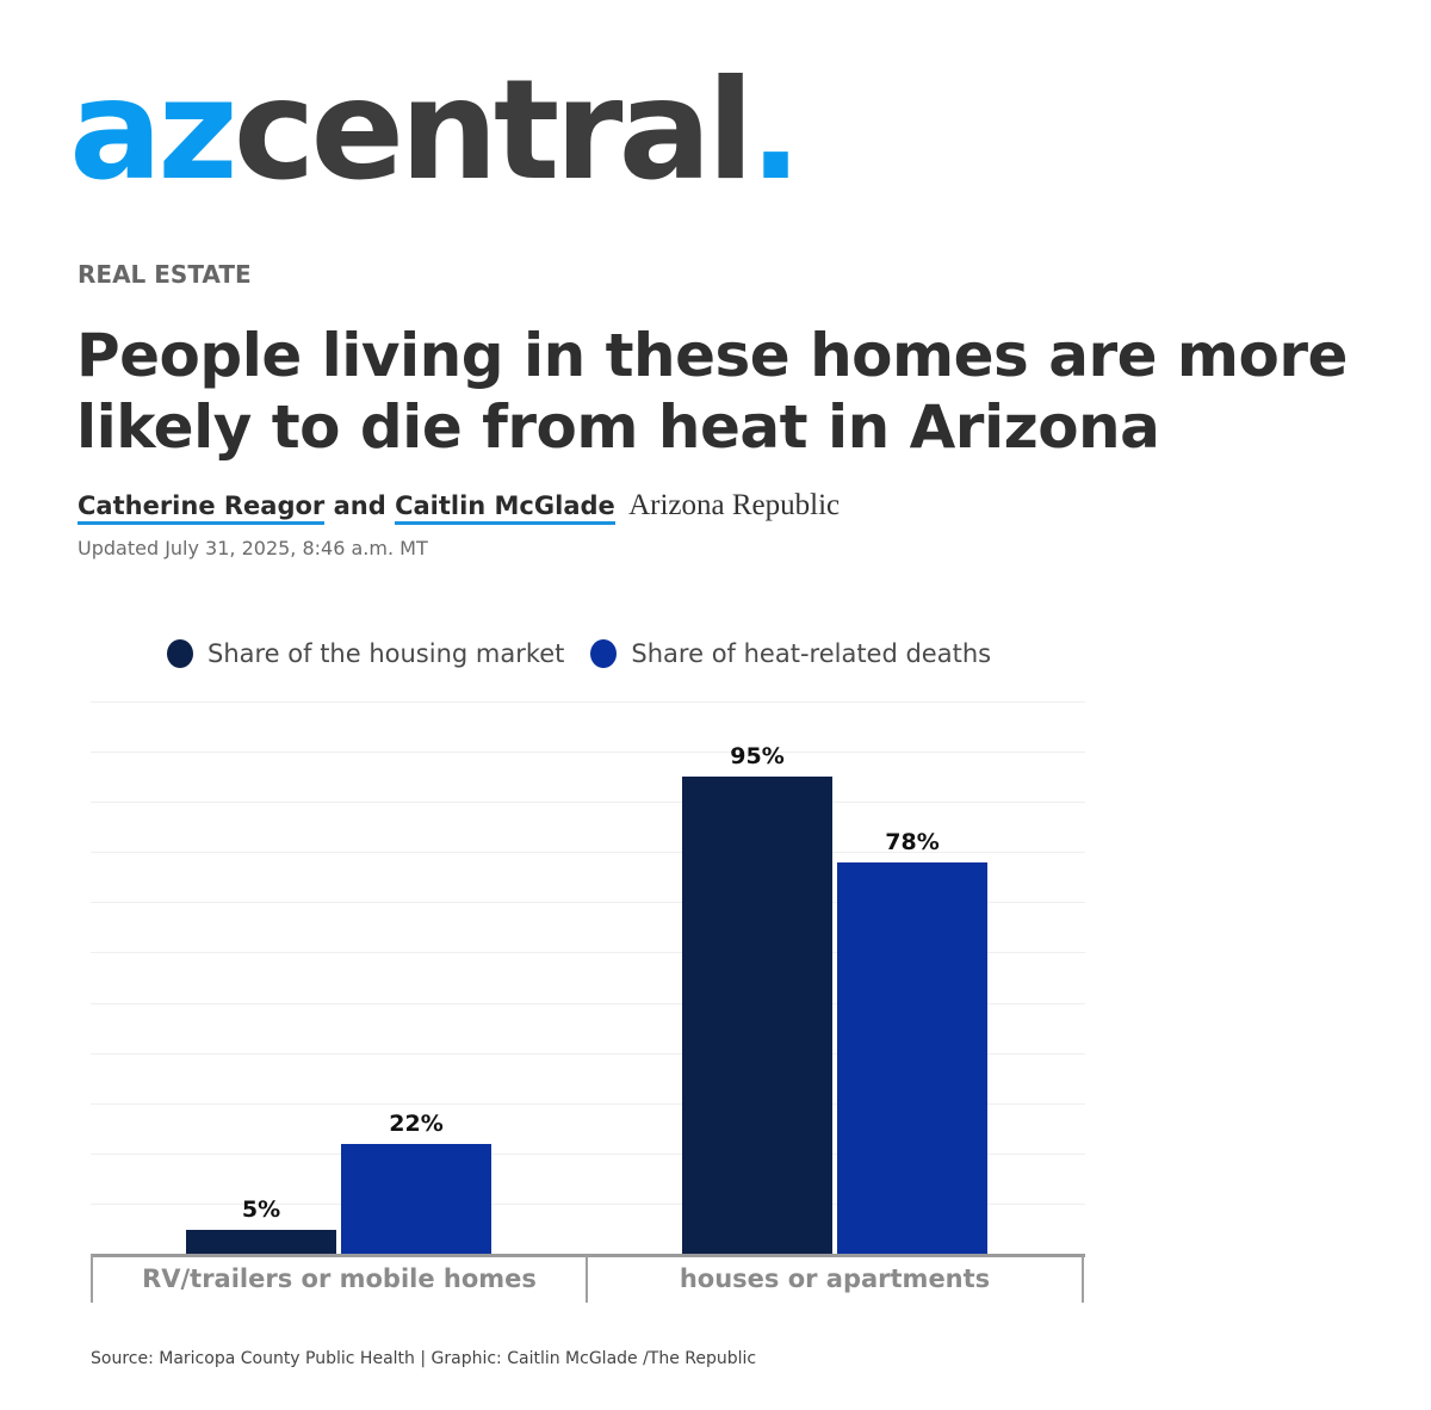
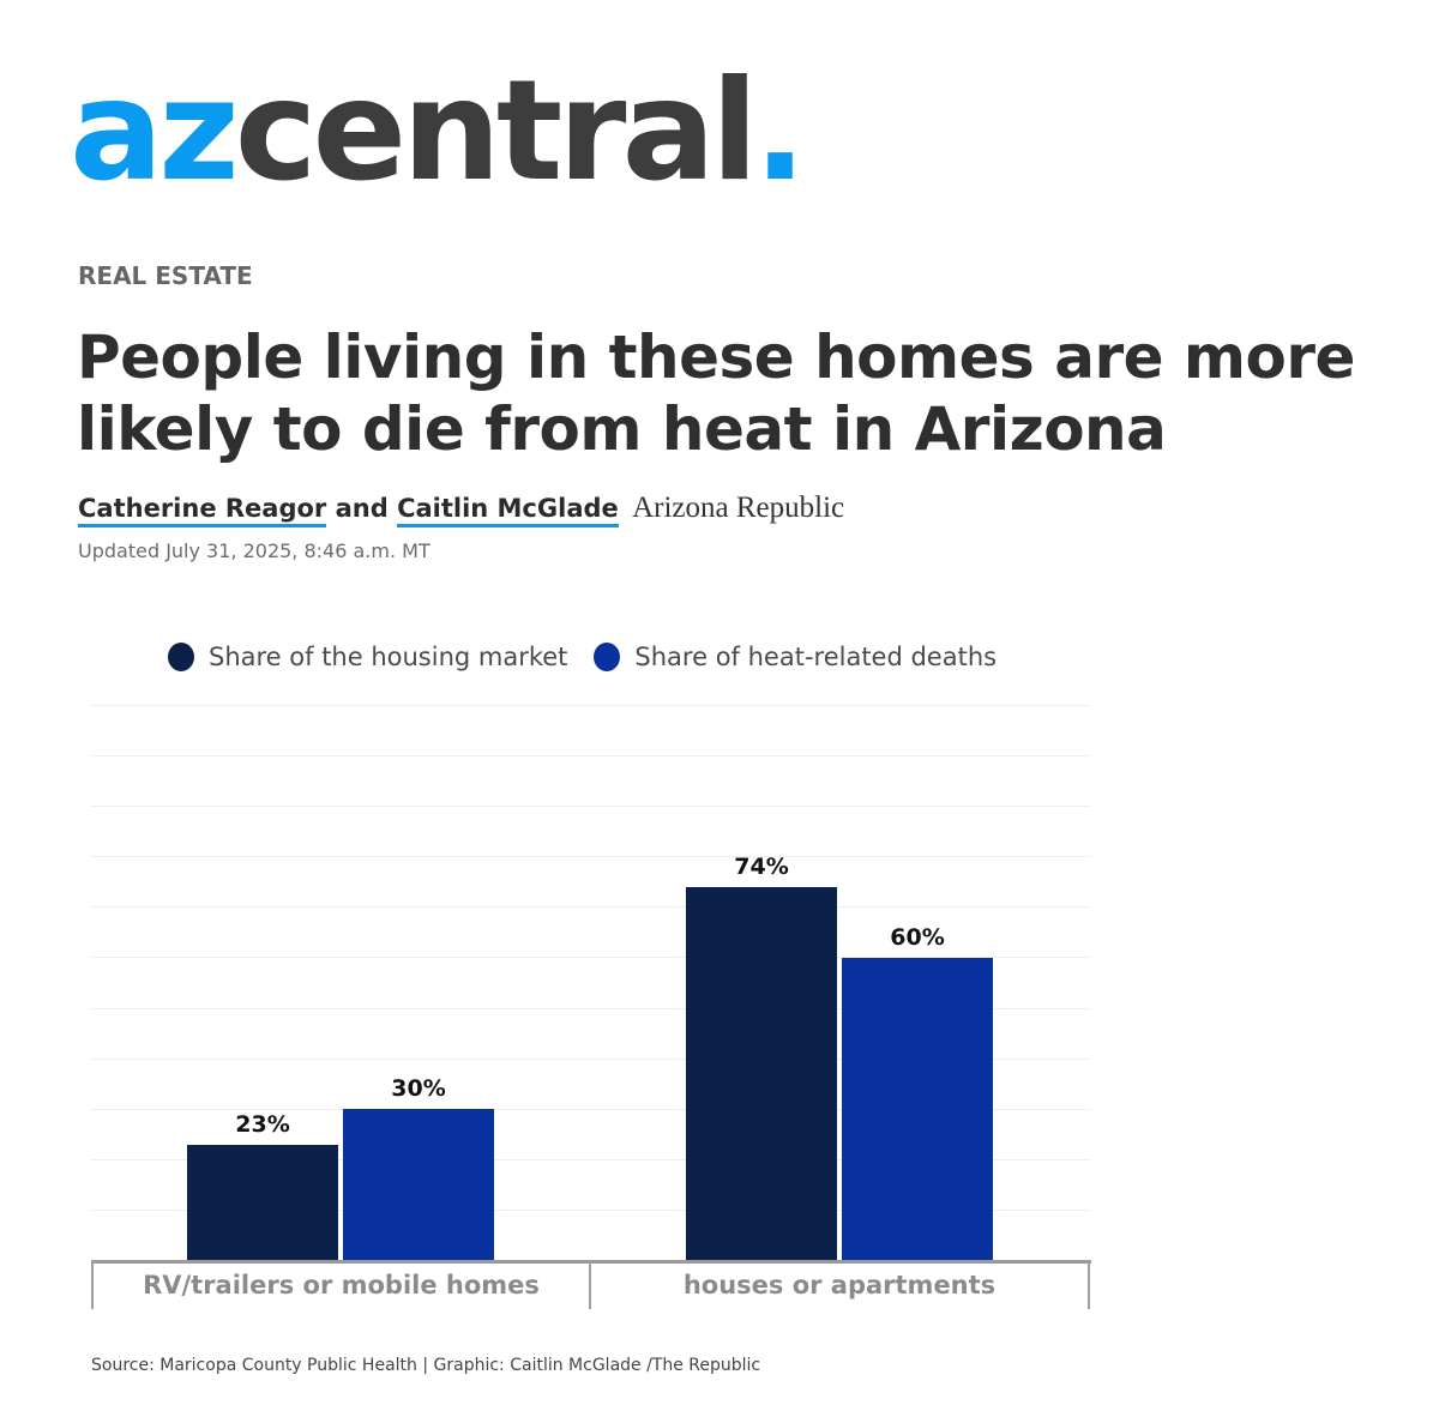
Share of the housing market/RV/trailers or mobile homes: 5% -> 23%
Share of heat-related deaths/RV/trailers or mobile homes: 22% -> 30%
Share of the housing market/houses or apartments: 95% -> 74%
Share of heat-related deaths/houses or apartments: 78% -> 60%
